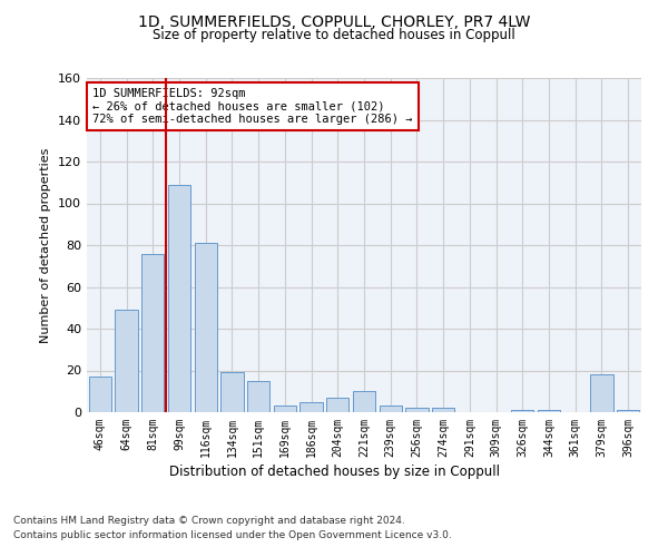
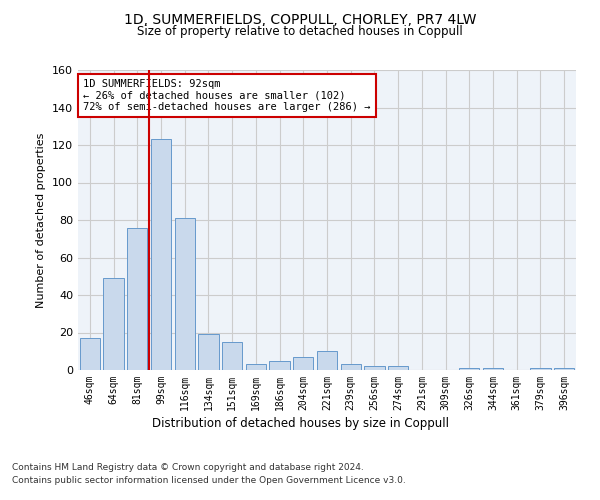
99sqm: 109 -> 123
379sqm: 18 -> 1
